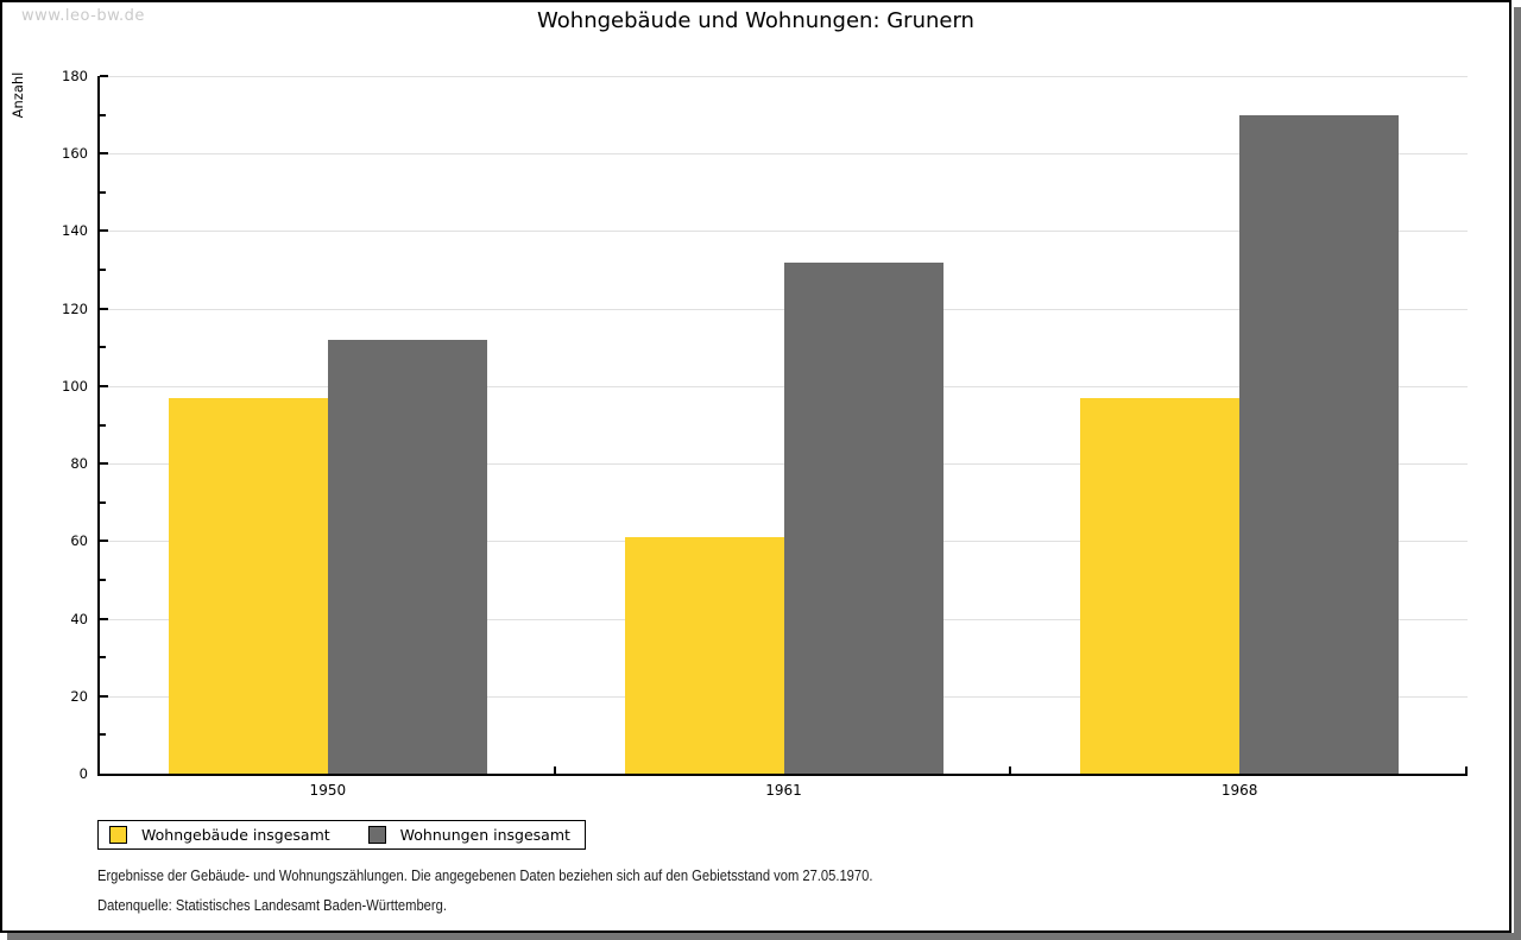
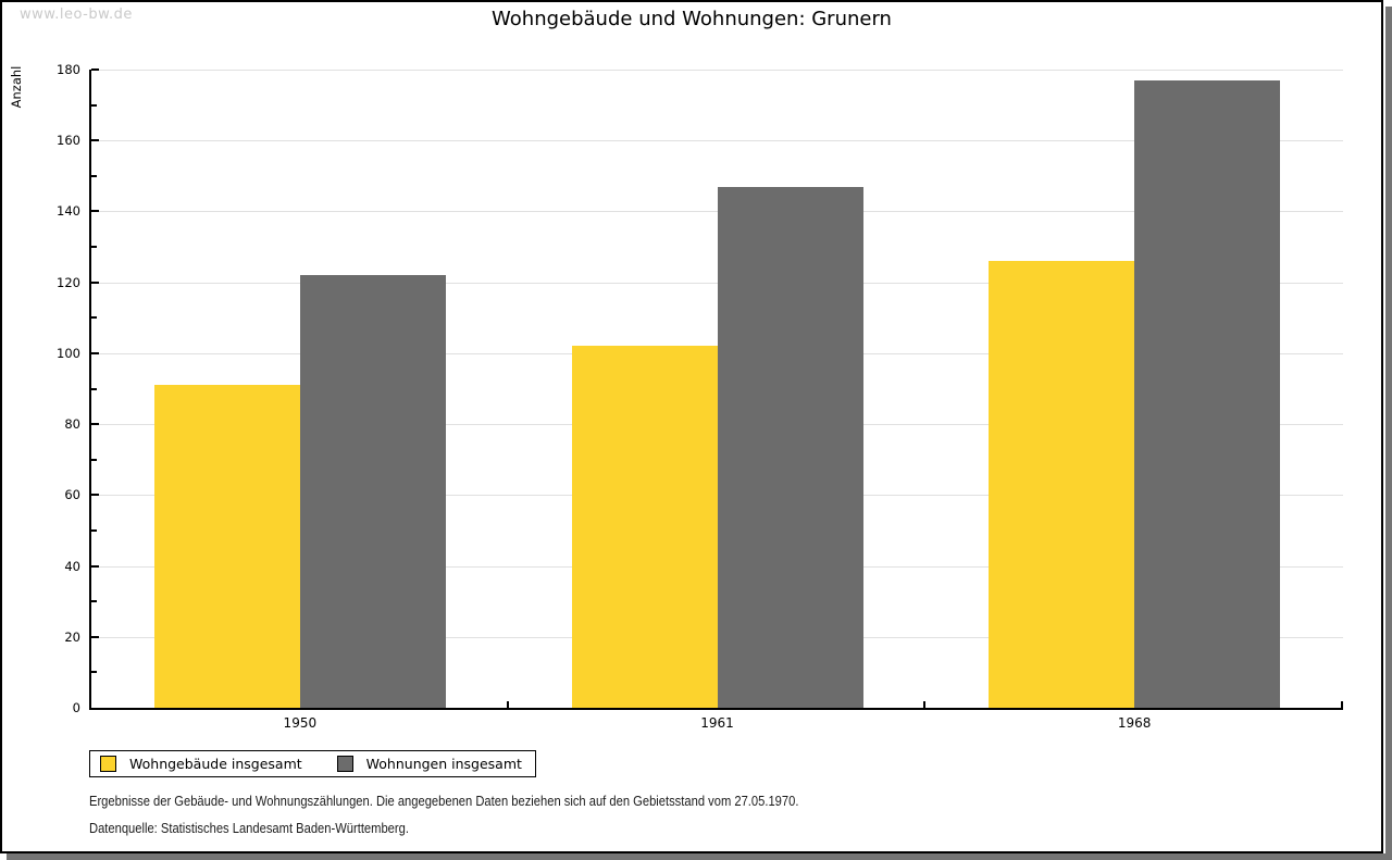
Wohngebäude insgesamt/1950: 97 -> 91
Wohnungen insgesamt/1950: 112 -> 122
Wohngebäude insgesamt/1961: 61 -> 102
Wohnungen insgesamt/1961: 132 -> 147
Wohngebäude insgesamt/1968: 97 -> 126
Wohnungen insgesamt/1968: 170 -> 177
